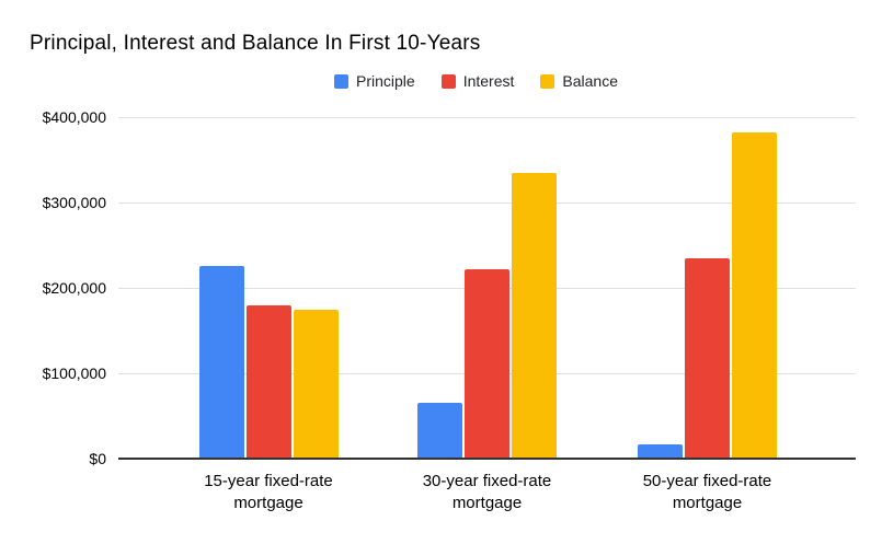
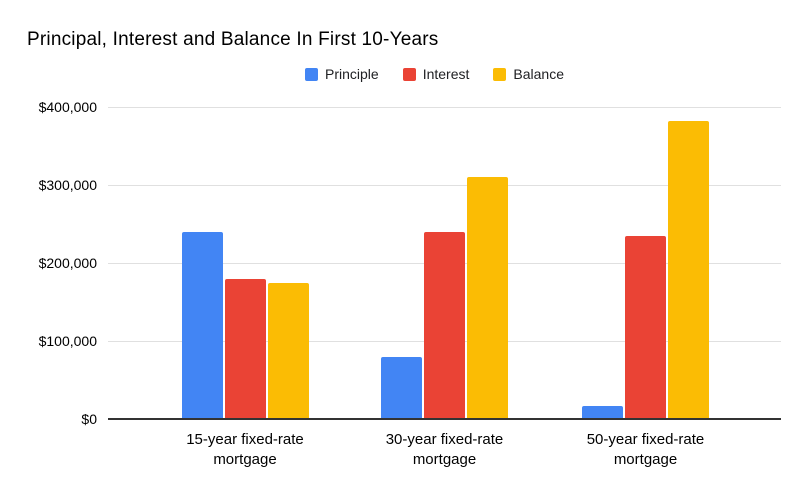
Principle/15-year fixed-rate mortgage: $220000 -> $240000
Principle/30-year fixed-rate mortgage: $60000 -> $80000
Interest/30-year fixed-rate mortgage: $220000 -> $240000
Balance/30-year fixed-rate mortgage: $340000 -> $310000
